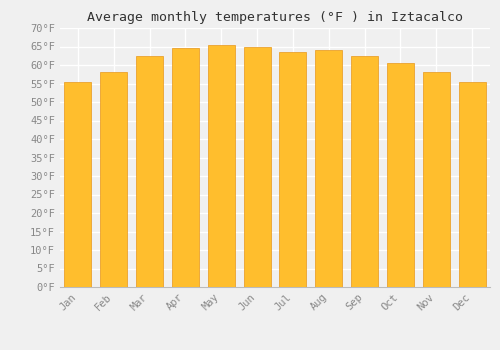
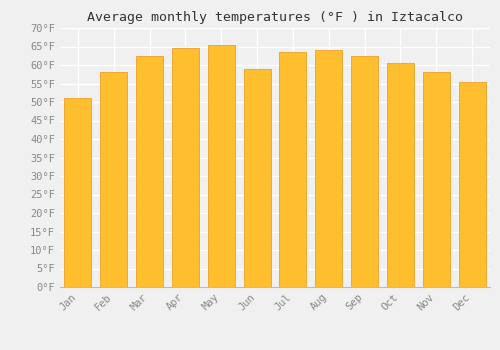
Jan: 55.5°F -> 51.0°F
Jun: 65.0°F -> 59.0°F
